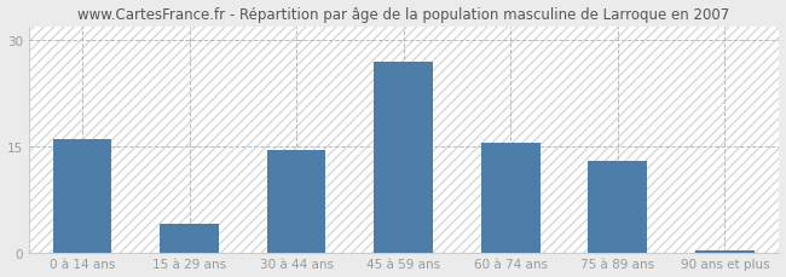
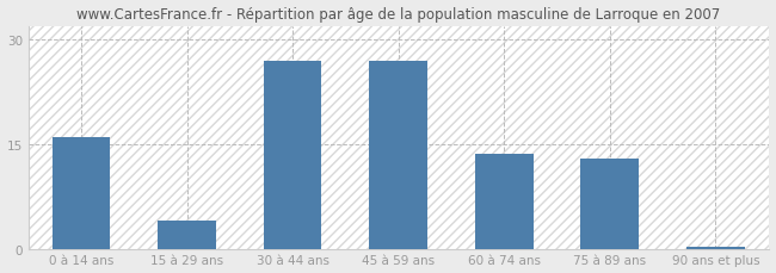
30 à 44 ans: 14.5 -> 27.0
60 à 74 ans: 15.5 -> 13.6
